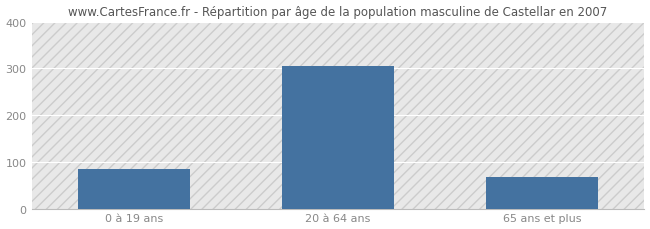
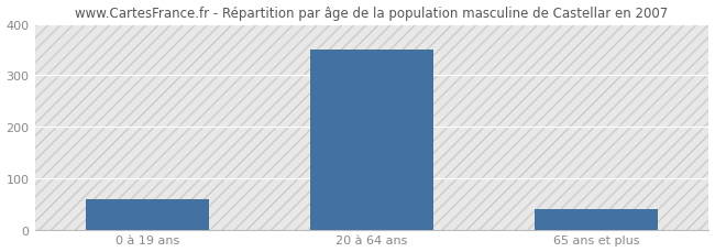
0 à 19 ans: 85 -> 60
20 à 64 ans: 305 -> 350
65 ans et plus: 68 -> 40
